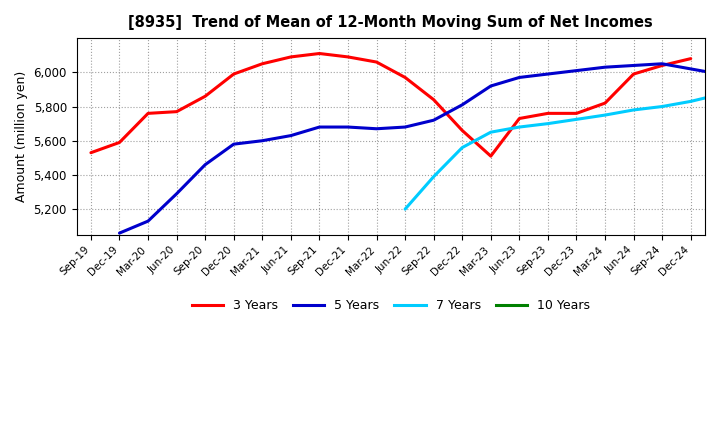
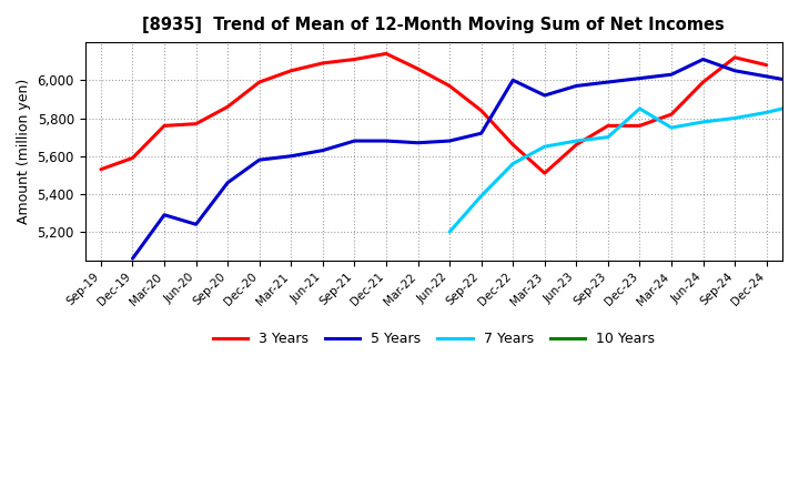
5 Years/Mar-20: 5,130 -> 5,290
5 Years/Jun-20: 5,290 -> 5,240
3 Years/Dec-21: 6,090 -> 6,140
5 Years/Dec-22: 5,810 -> 6,000
3 Years/Jun-23: 5,730 -> 5,660
7 Years/Dec-23: 5,720 -> 5,850
5 Years/Jun-24: 6,040 -> 6,110
3 Years/Sep-24: 6,040 -> 6,120
